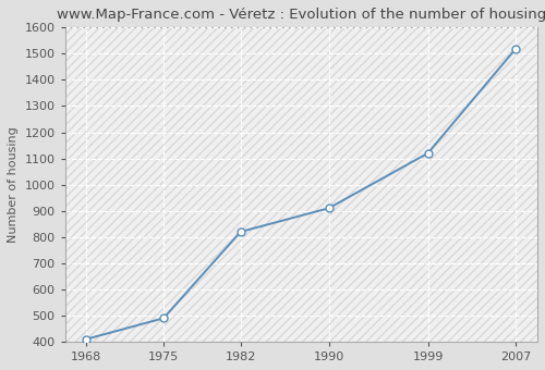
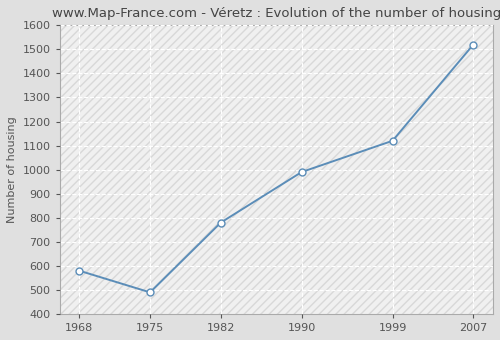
1968: 410 -> 580
1982: 820 -> 780
1990: 910 -> 990
